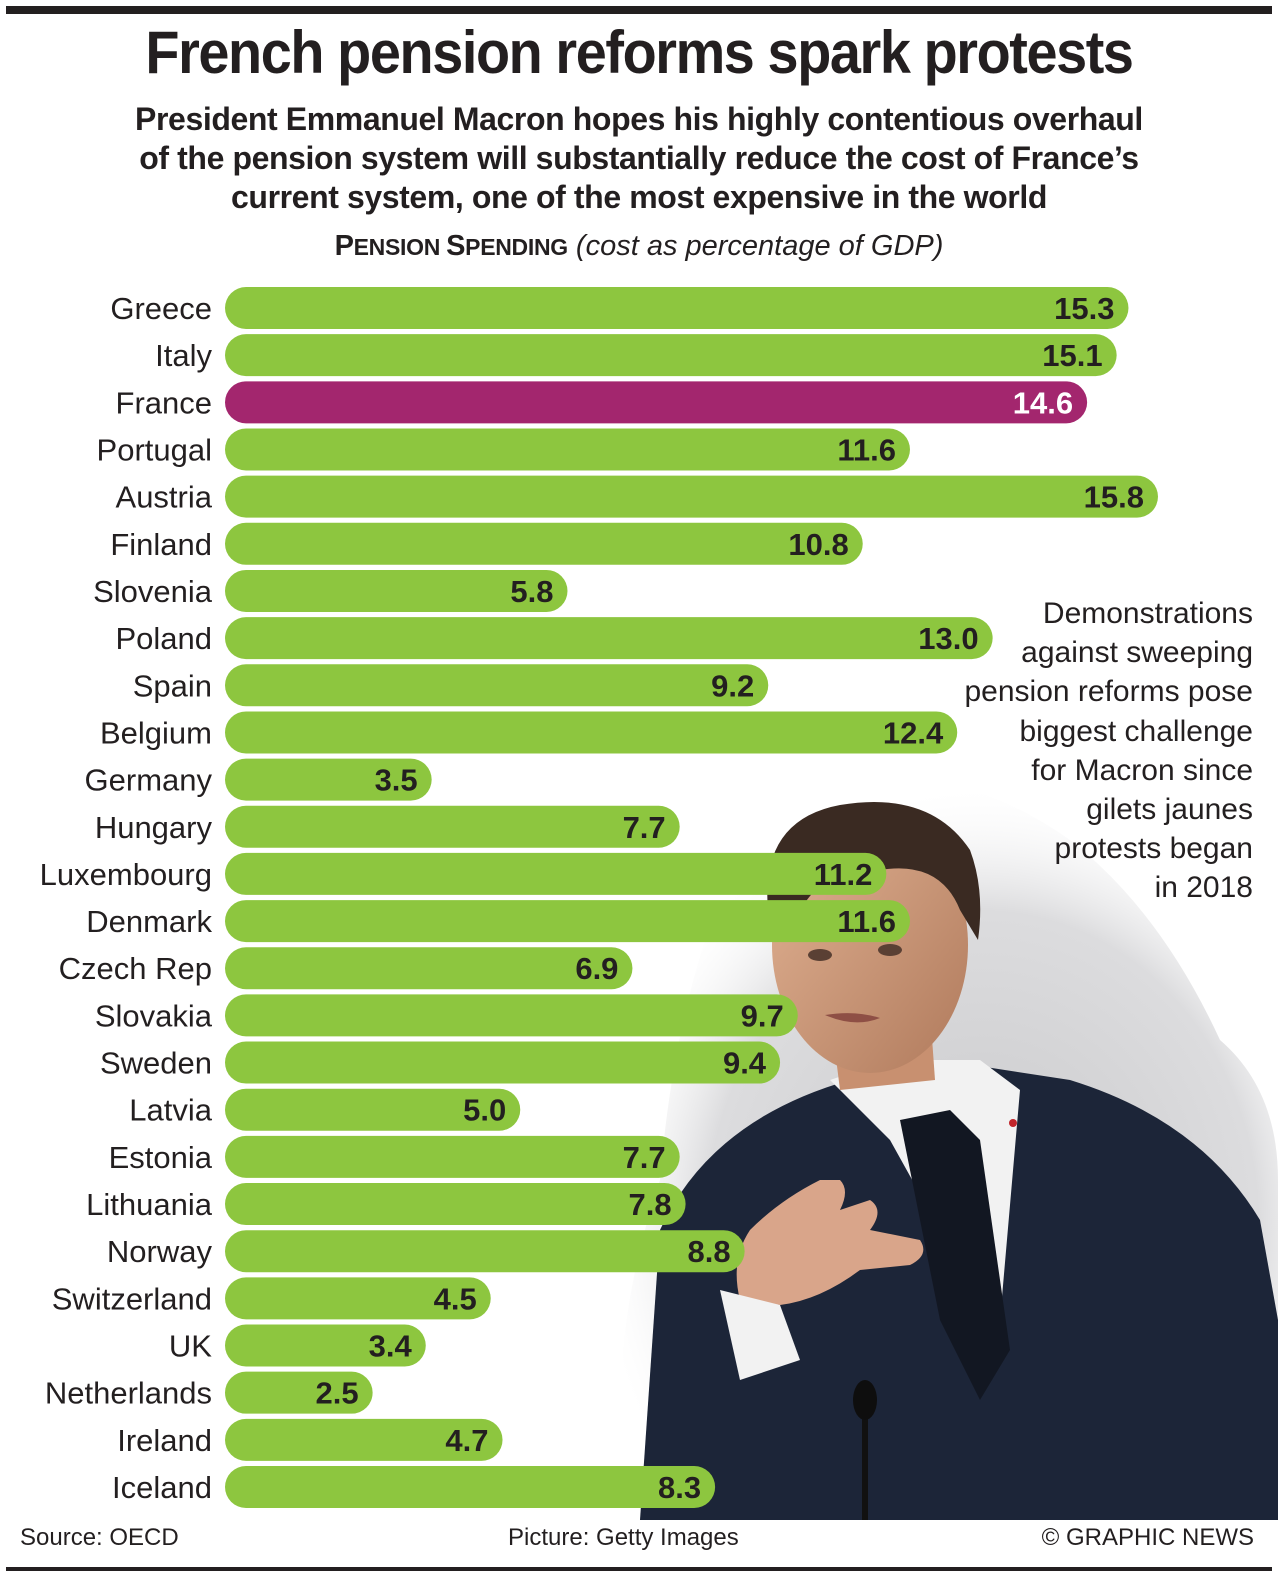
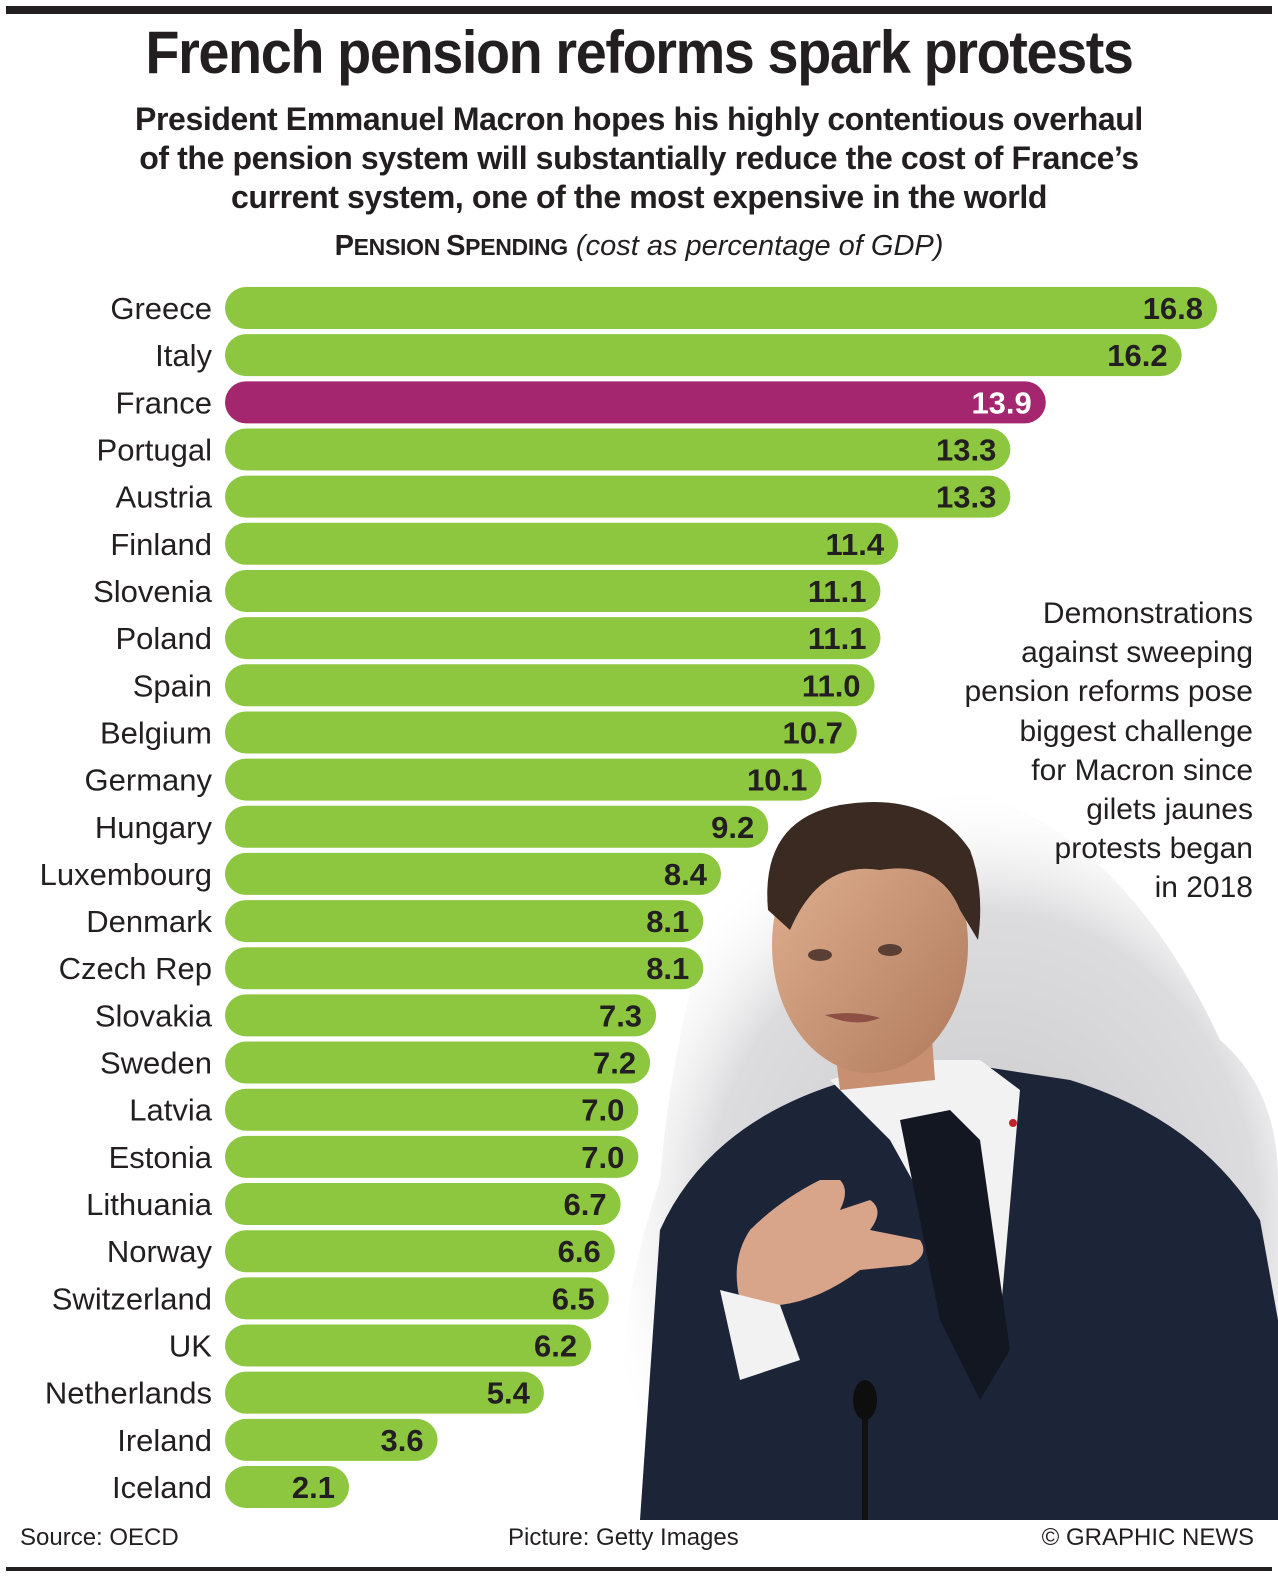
Greece: 15.3 -> 16.8
Italy: 15.1 -> 16.2
France: 14.6 -> 13.9
Portugal: 11.6 -> 13.3
Austria: 15.8 -> 13.3
Finland: 10.8 -> 11.4
Slovenia: 5.8 -> 11.1
Poland: 13.0 -> 11.1
Spain: 9.2 -> 11.0
Belgium: 12.4 -> 10.7
Germany: 3.5 -> 10.1
Hungary: 7.7 -> 9.2
Luxembourg: 11.2 -> 8.4
Denmark: 11.6 -> 8.1
Czech Rep: 6.9 -> 8.1
Slovakia: 9.7 -> 7.3
Sweden: 9.4 -> 7.2
Latvia: 5.0 -> 7.0
Estonia: 7.7 -> 7.0
Lithuania: 7.8 -> 6.7
Norway: 8.8 -> 6.6
Switzerland: 4.5 -> 6.5
UK: 3.4 -> 6.2
Netherlands: 2.5 -> 5.4
Ireland: 4.7 -> 3.6
Iceland: 8.3 -> 2.1
